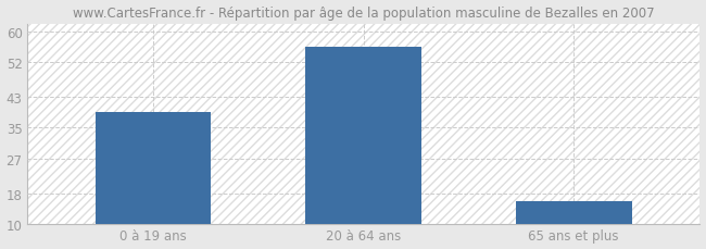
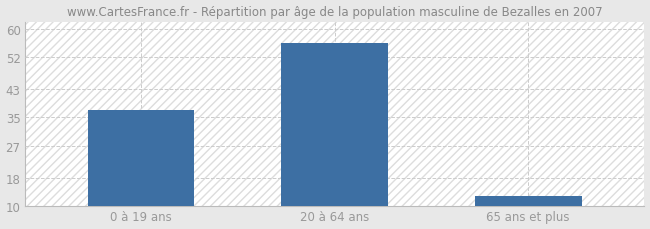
0 à 19 ans: 39 -> 37
65 ans et plus: 16 -> 13
